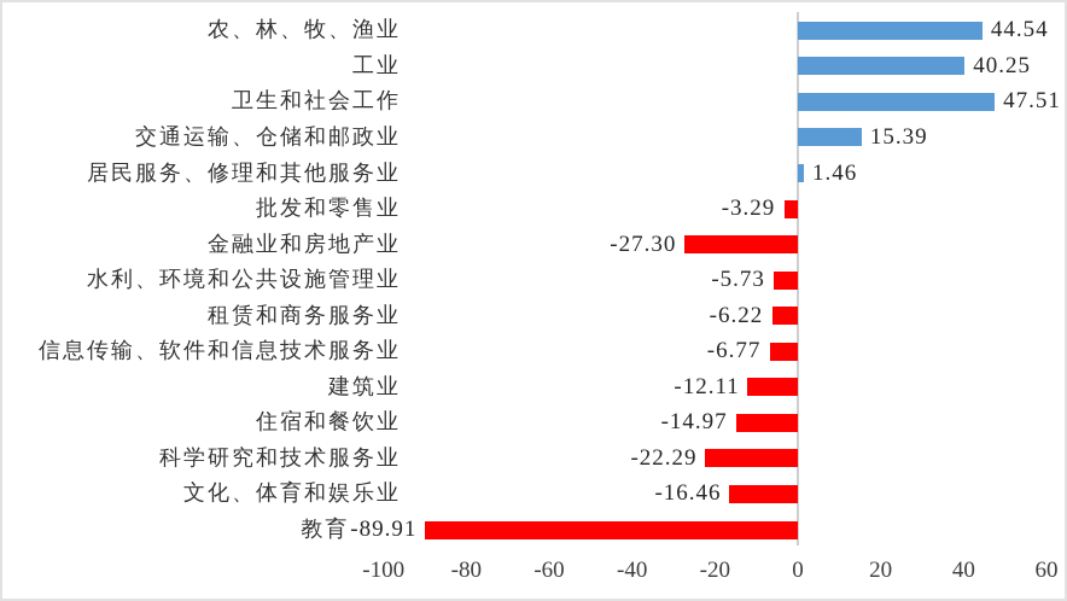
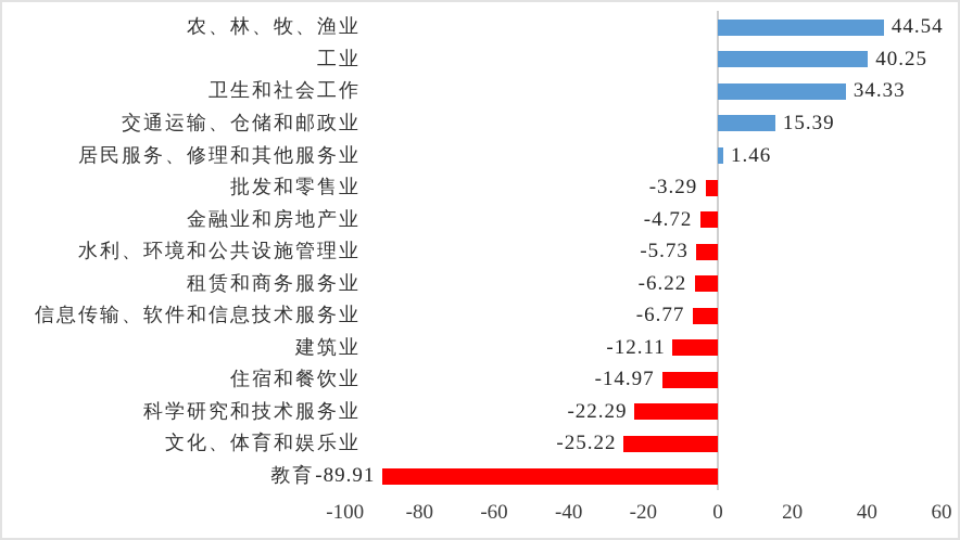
卫生和社会工作: 47.51 -> 34.33
金融业和房地产业: -27.30 -> -4.72
文化、体育和娱乐业: -16.46 -> -25.22
